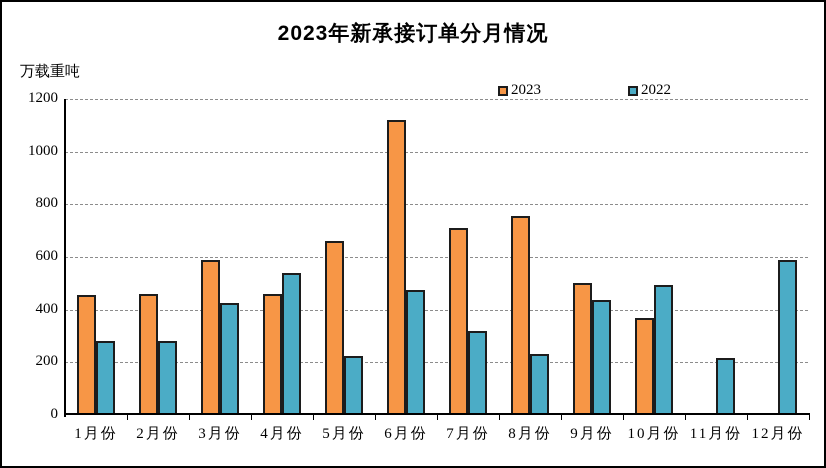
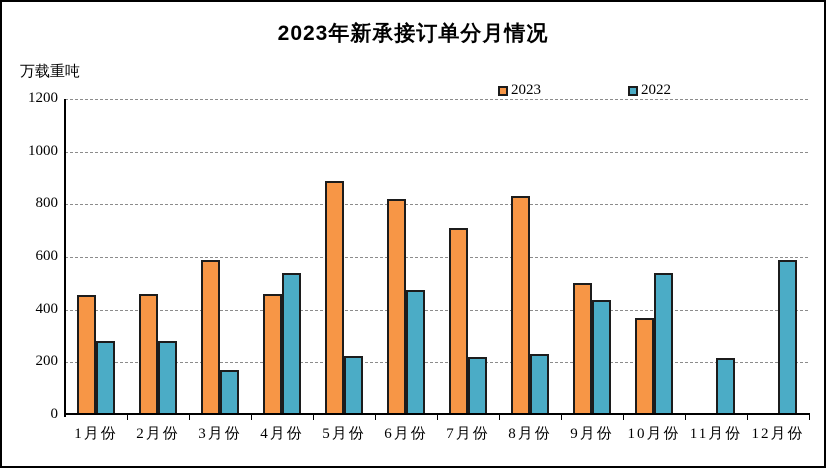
2022/3月份: 420 -> 170
2023/5月份: 660 -> 890
2023/6月份: 1120 -> 820
2022/7月份: 320 -> 220
2023/8月份: 760 -> 830
2022/10月份: 500 -> 540
